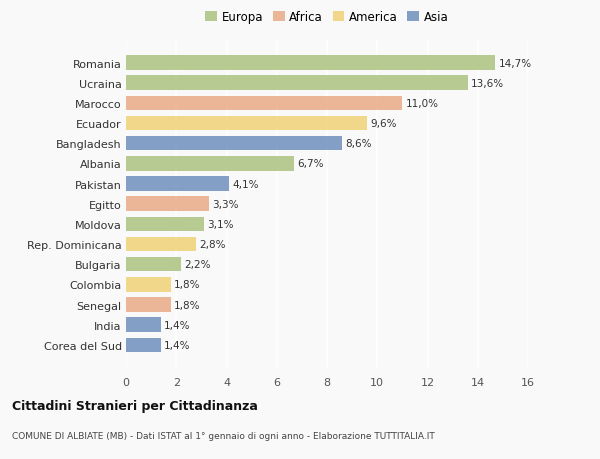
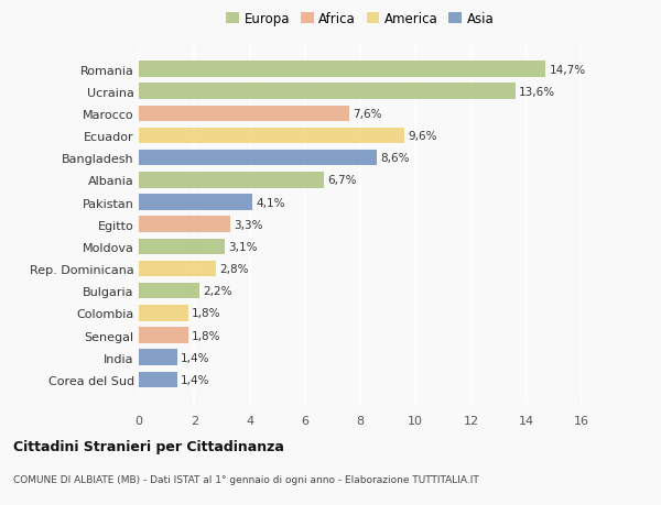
Marocco: 11,0% -> 7,6%
